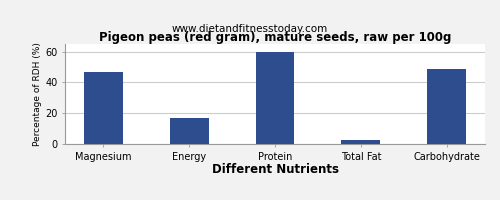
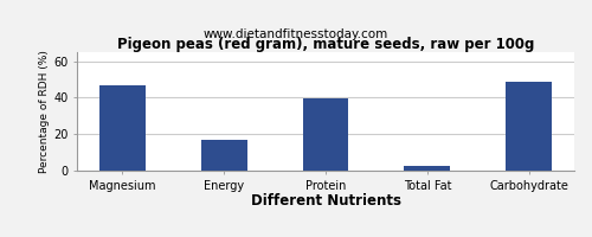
Protein: 60 -> 40
